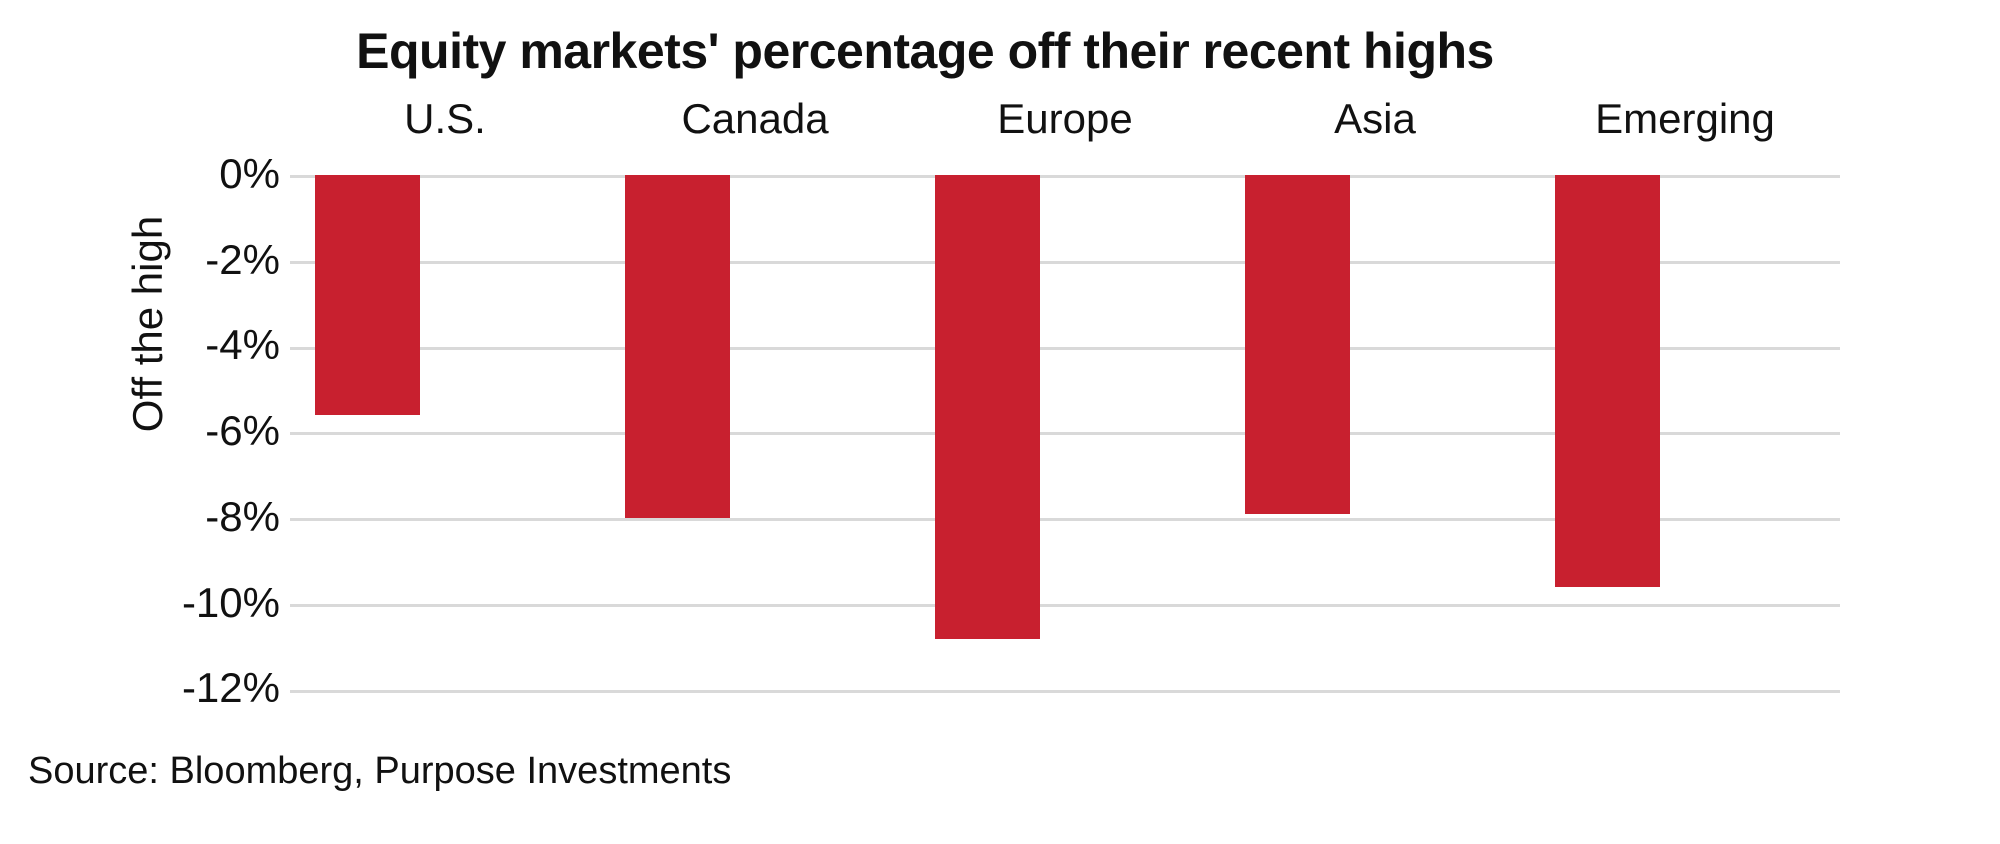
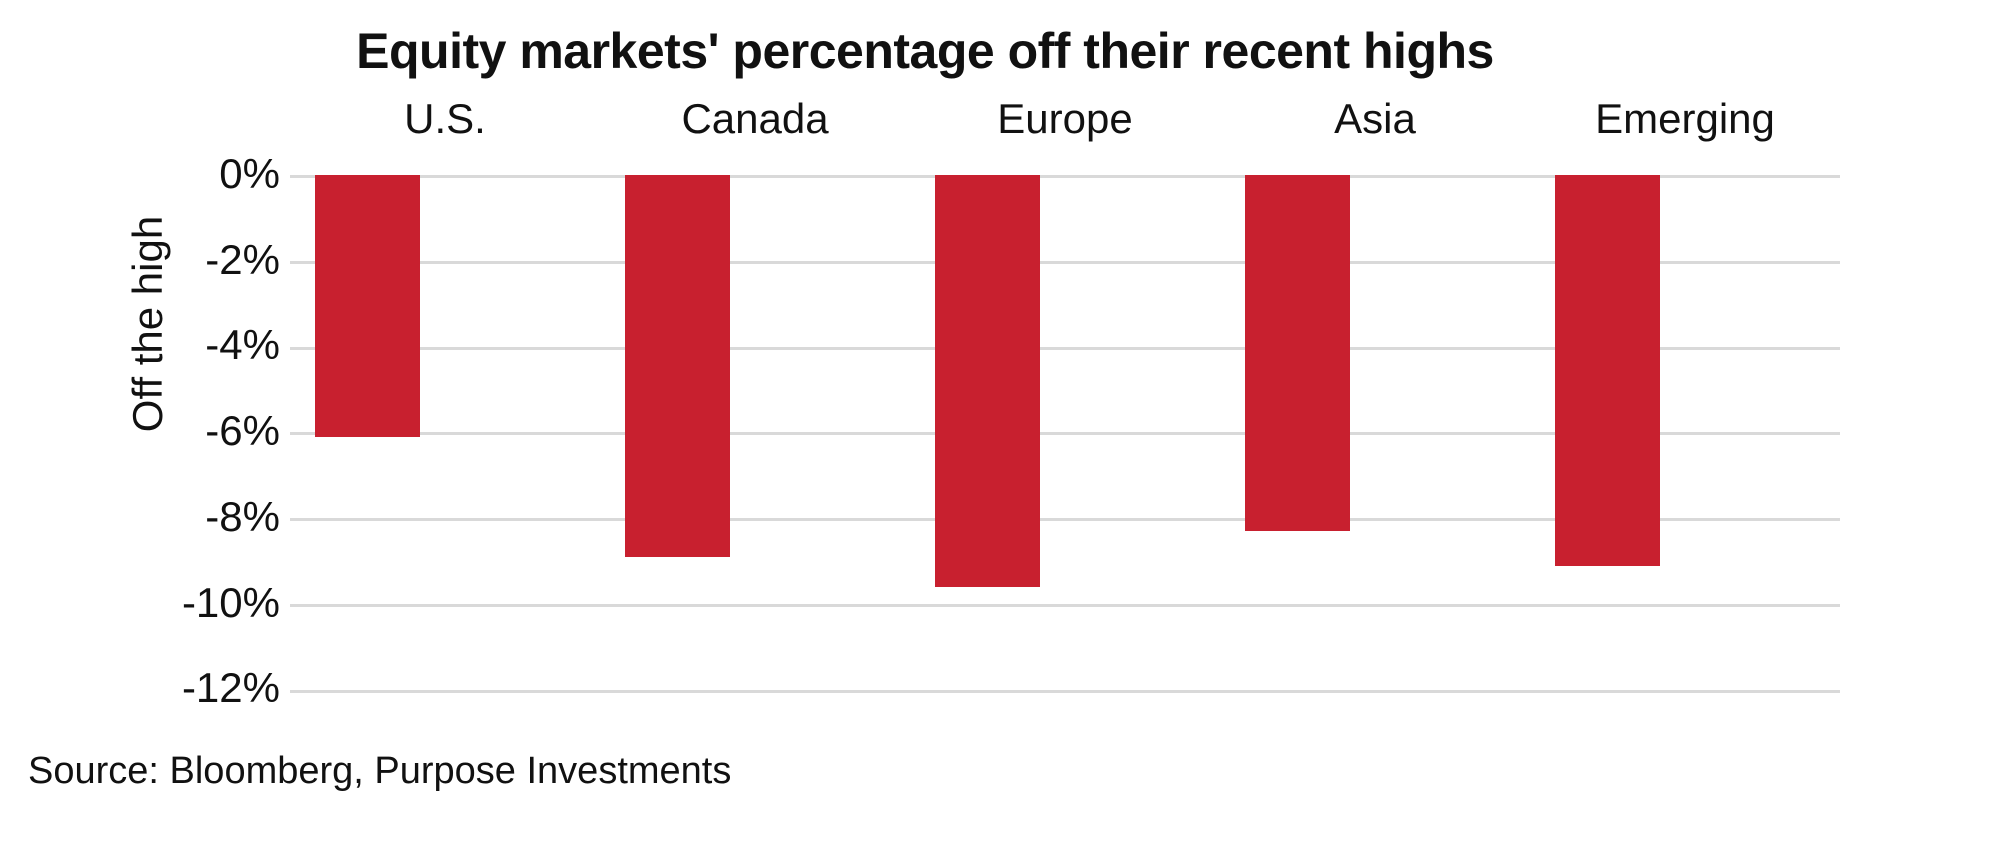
U.S.: -5.6% -> -6.1%
Canada: -8.0% -> -8.9%
Europe: -10.8% -> -9.6%
Asia: -7.9% -> -8.3%
Emerging: -9.6% -> -9.1%
